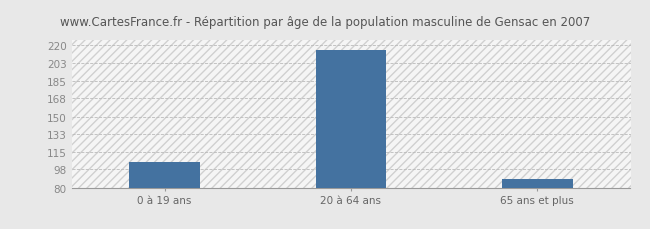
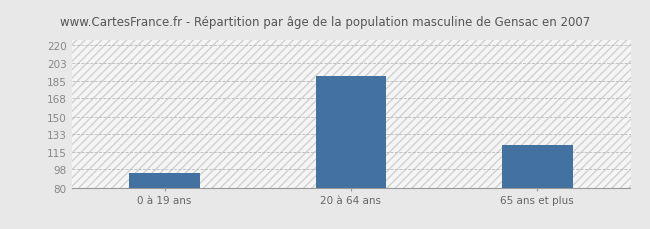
0 à 19 ans: 105 -> 94
20 à 64 ans: 216 -> 190
65 ans et plus: 88 -> 122
